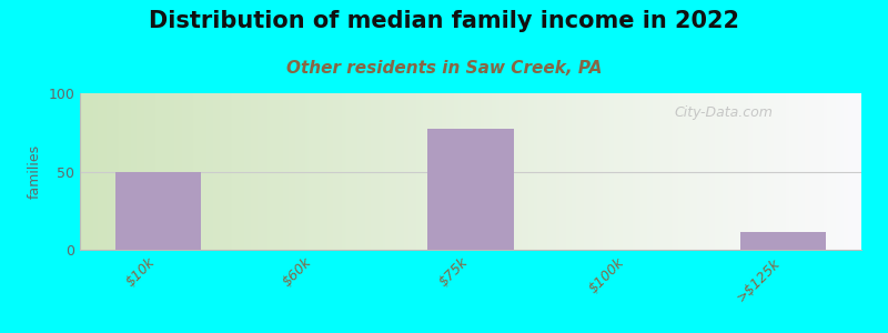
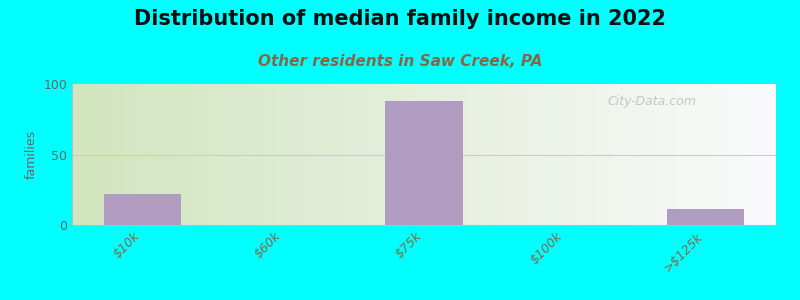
$10k: 50 -> 22
$75k: 77 -> 88
